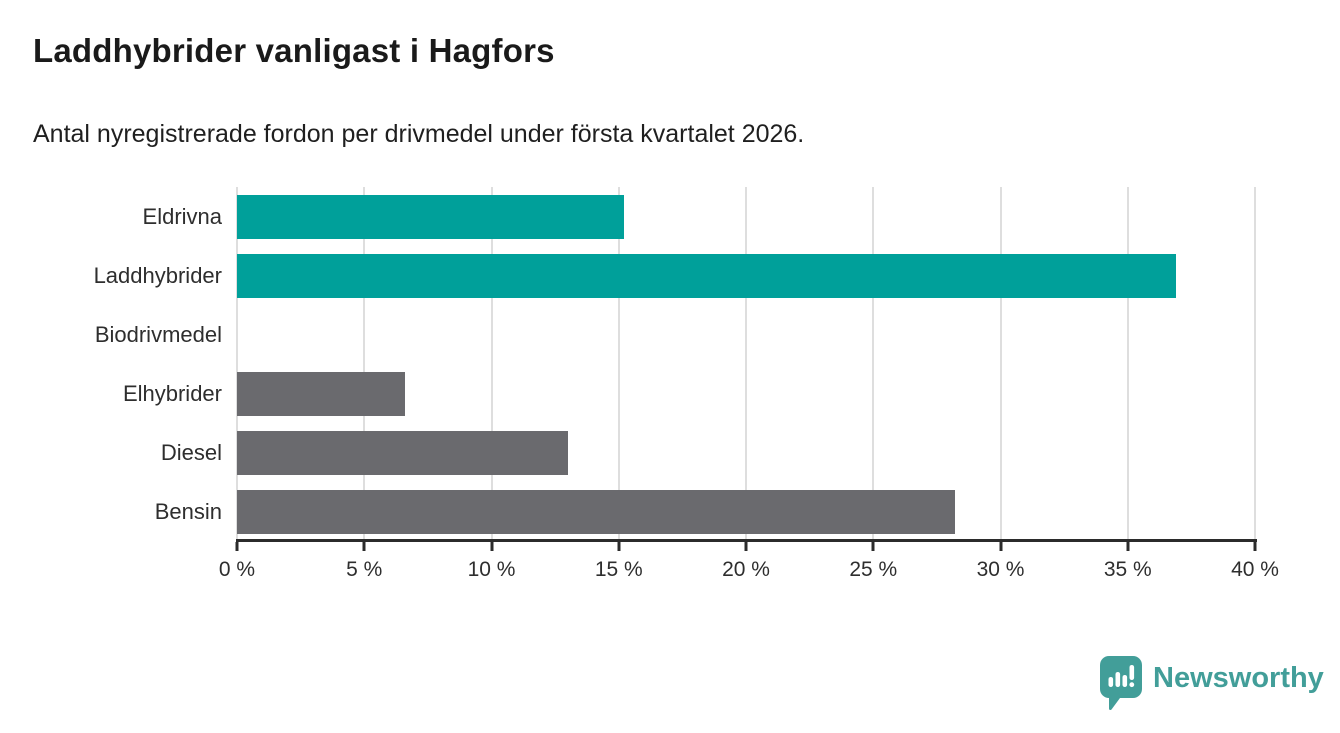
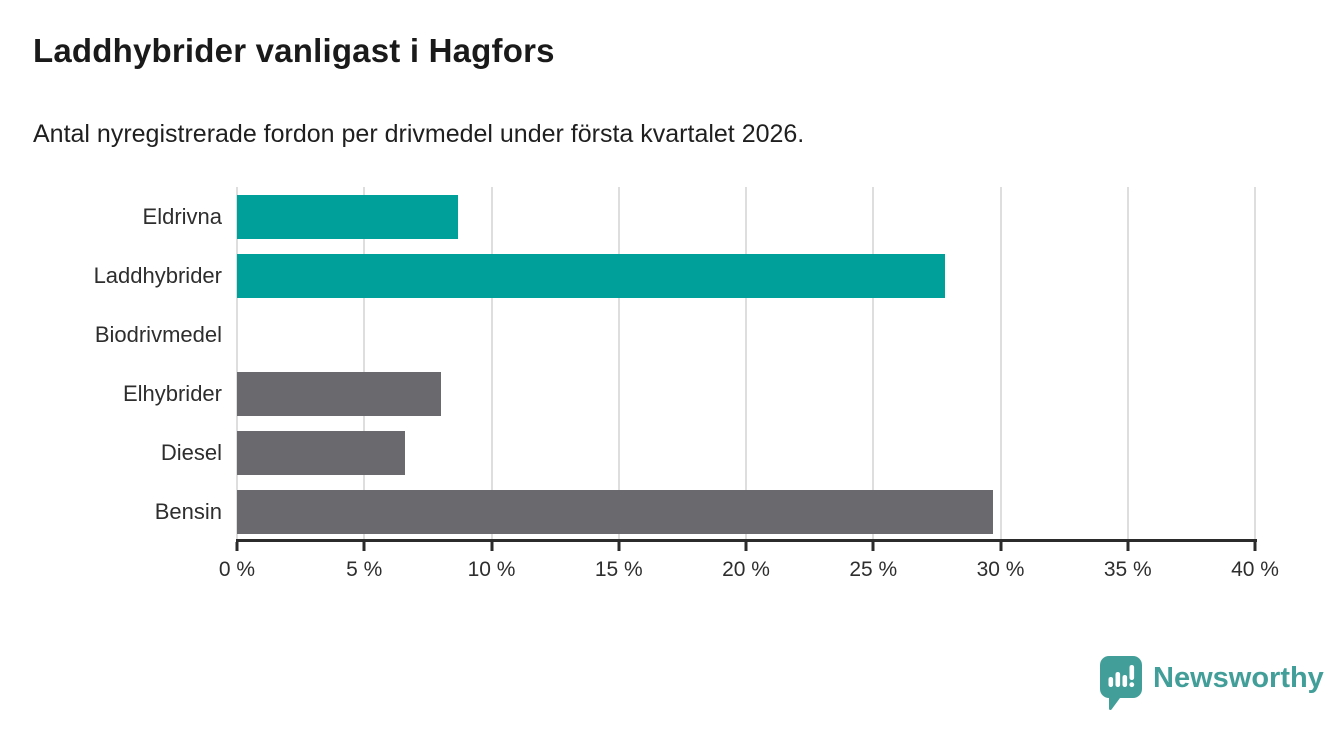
Eldrivna: 15.2% -> 8.7%
Laddhybrider: 36.9% -> 27.8%
Elhybrider: 6.6% -> 8.0%
Diesel: 13.0% -> 6.6%
Bensin: 28.2% -> 29.7%
